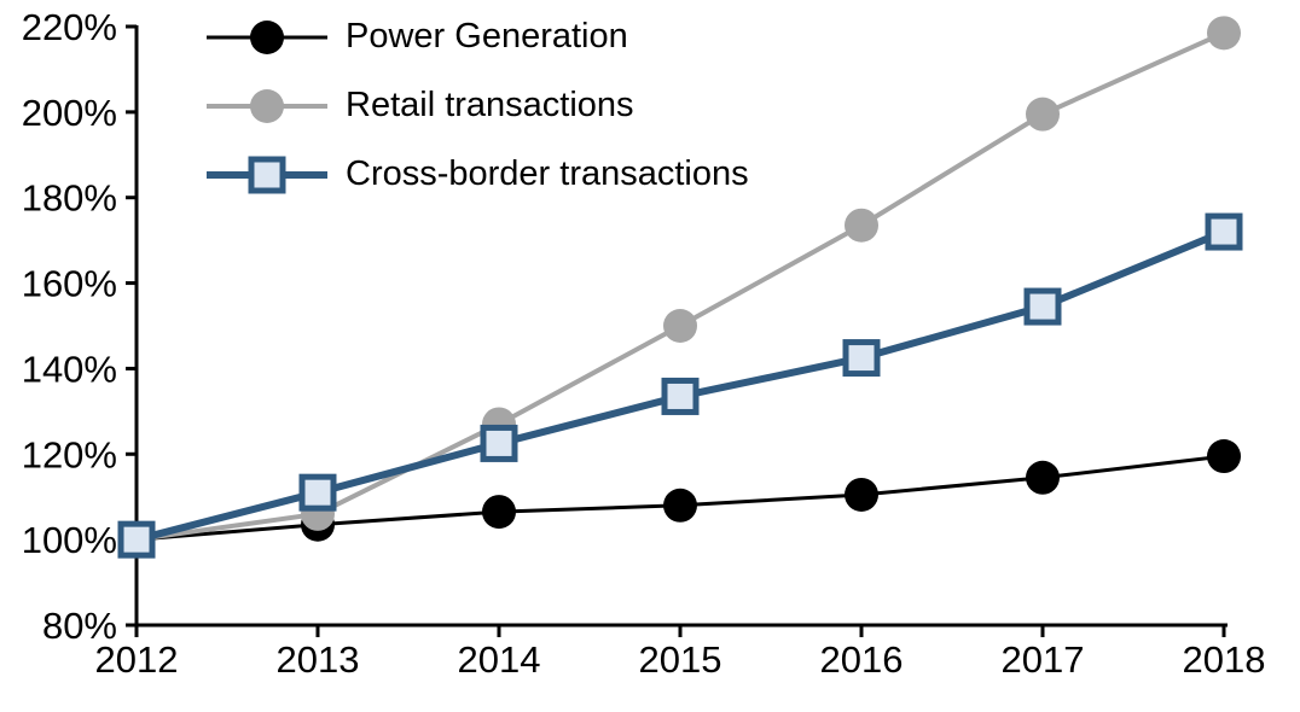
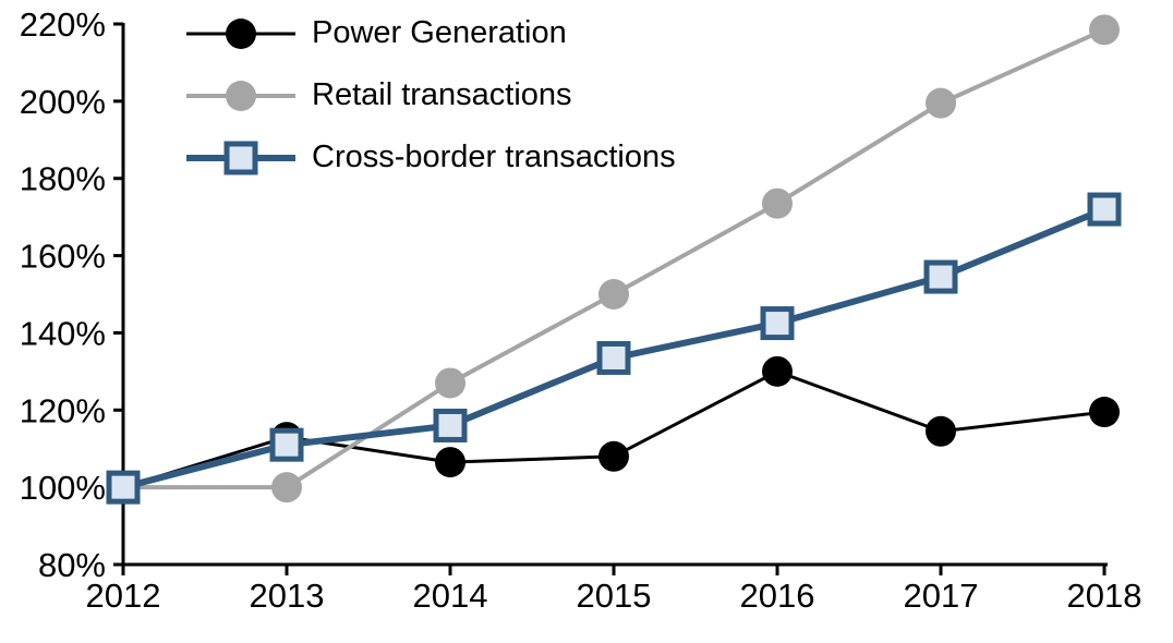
Power Generation/2013: 104% -> 113%
Retail transactions/2013: 106% -> 100%
Cross-border transactions/2014: 122% -> 116%
Power Generation/2016: 110% -> 130%
